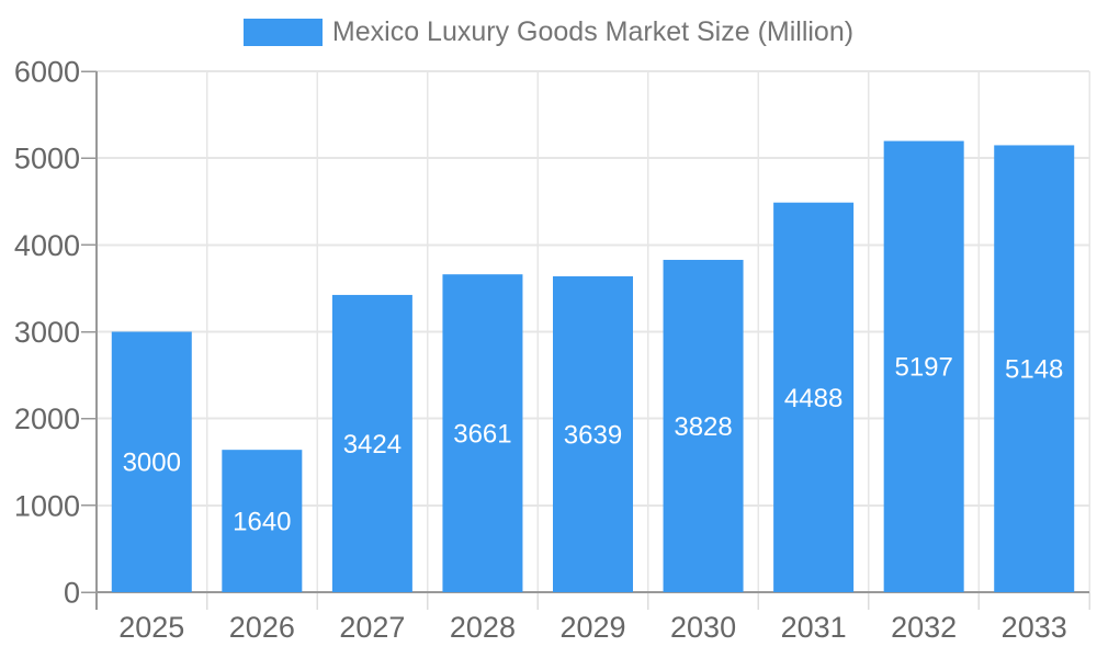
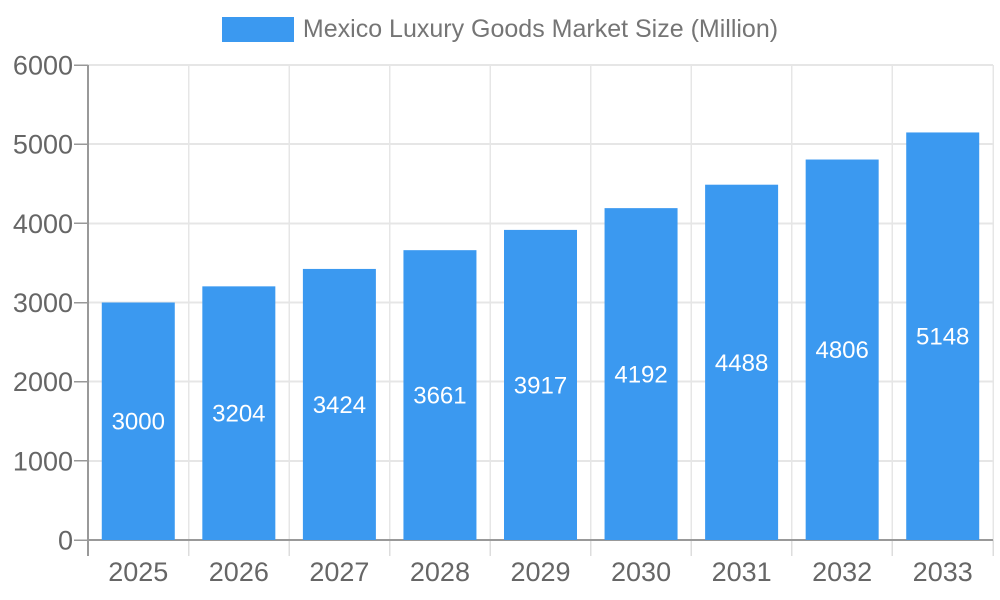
2026: 1640 -> 3204
2029: 3639 -> 3917
2030: 3828 -> 4192
2032: 5197 -> 4806
